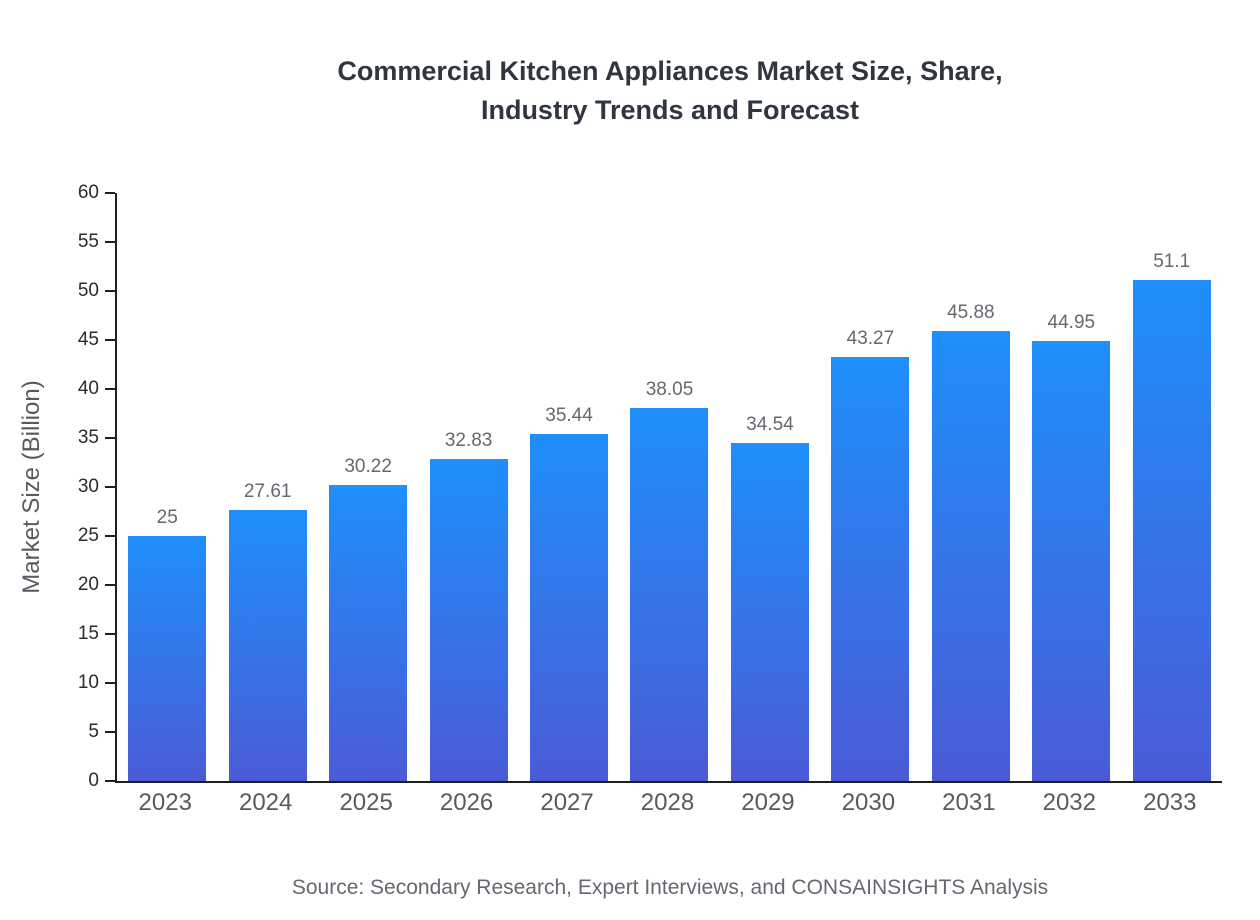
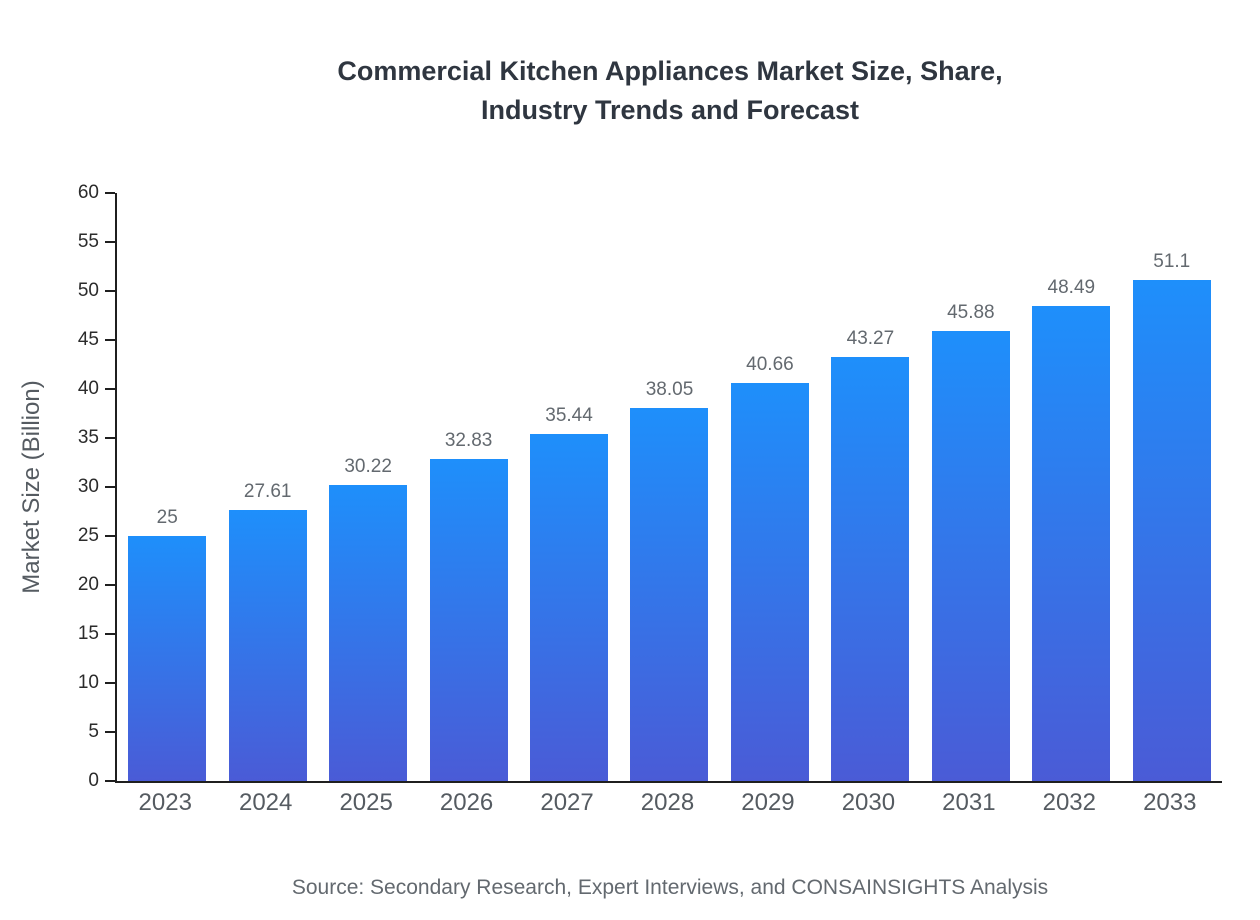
2029: 34.54 -> 40.66
2032: 44.95 -> 48.49
